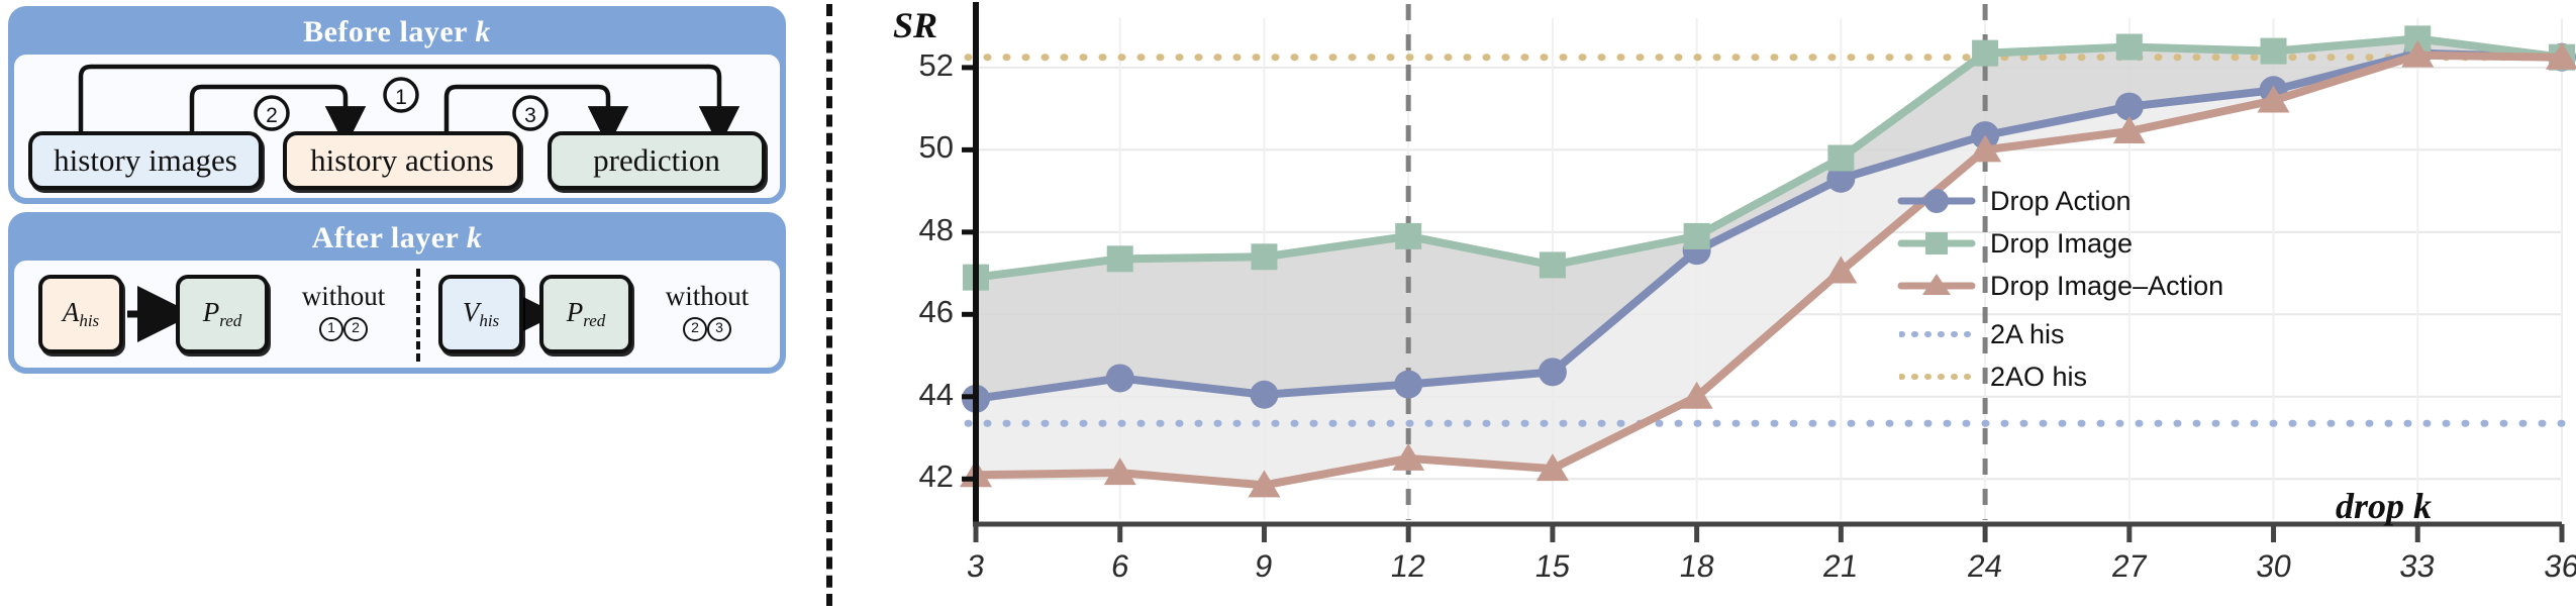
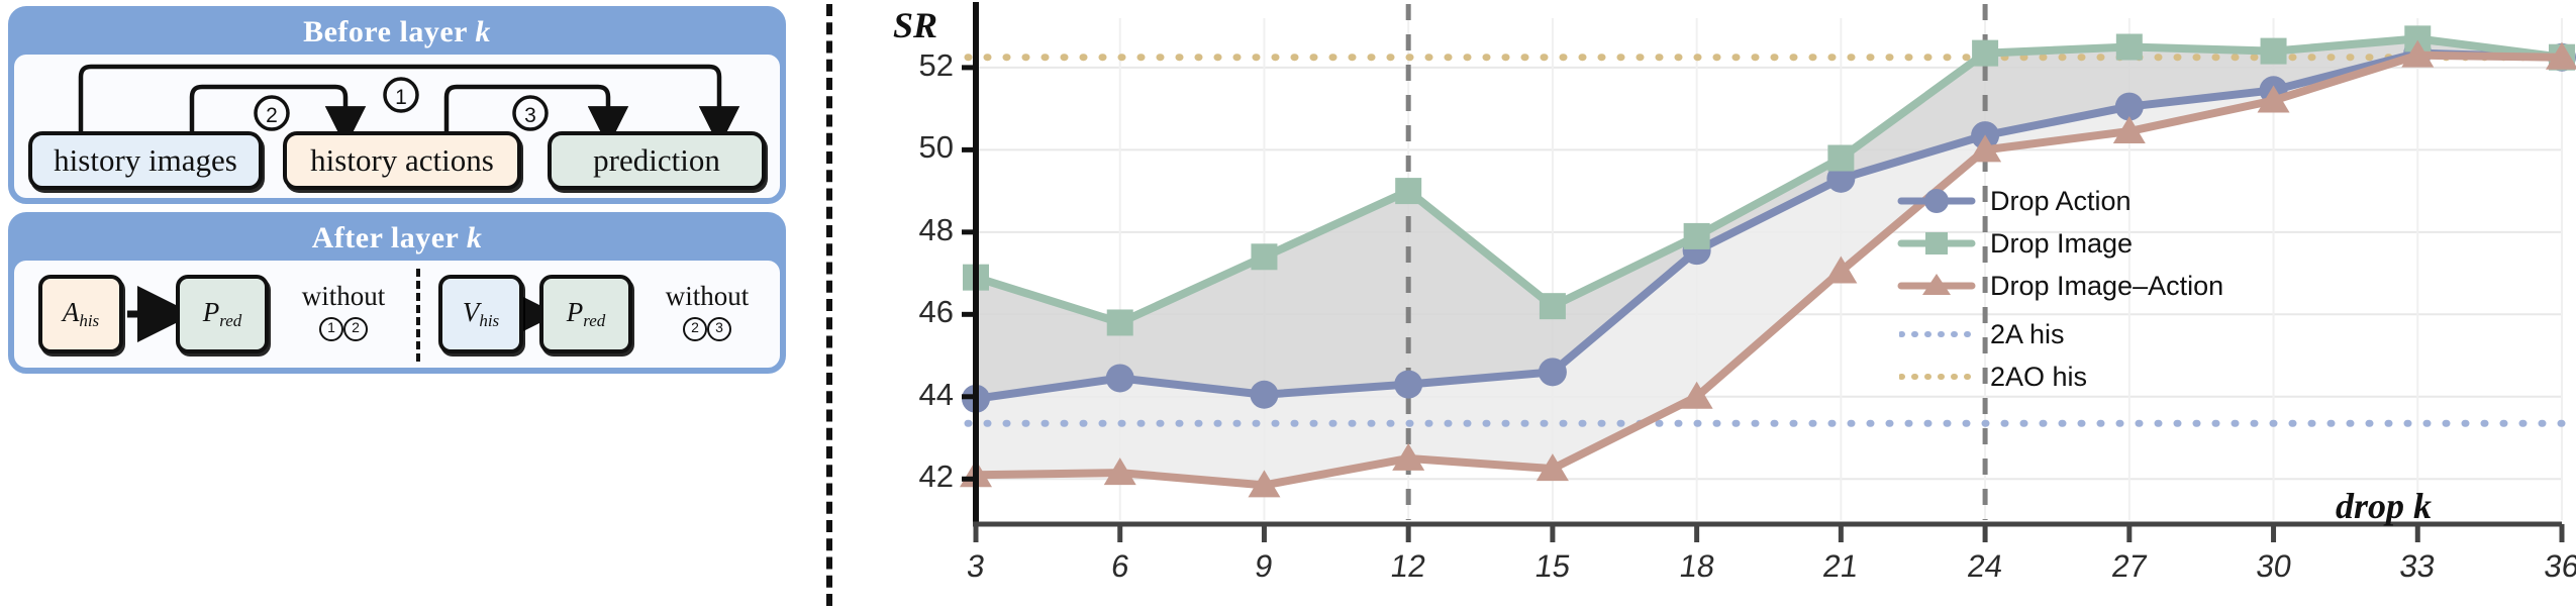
Drop Image/6: 47.4 -> 45.8
Drop Image/12: 47.9 -> 49.0
Drop Image/15: 47.2 -> 46.2
